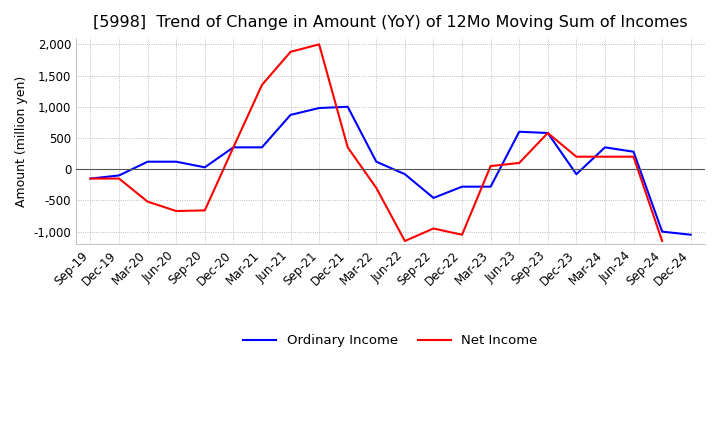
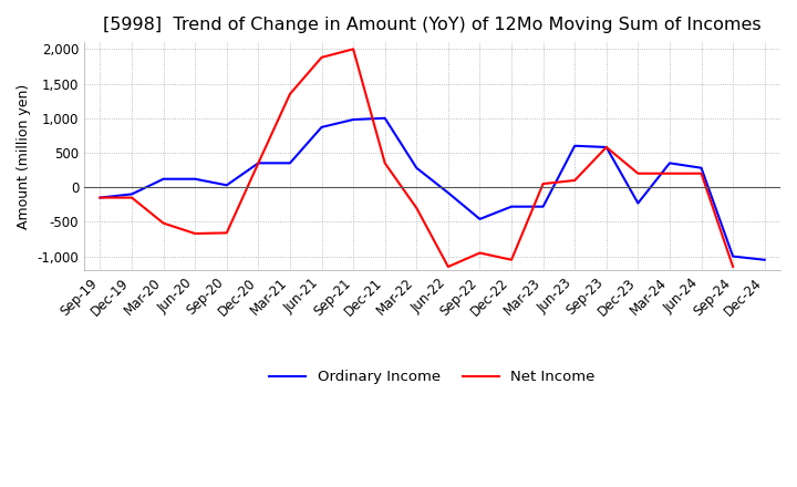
Ordinary Income/Mar-22: 120 -> 280
Ordinary Income/Dec-23: -80 -> -230
